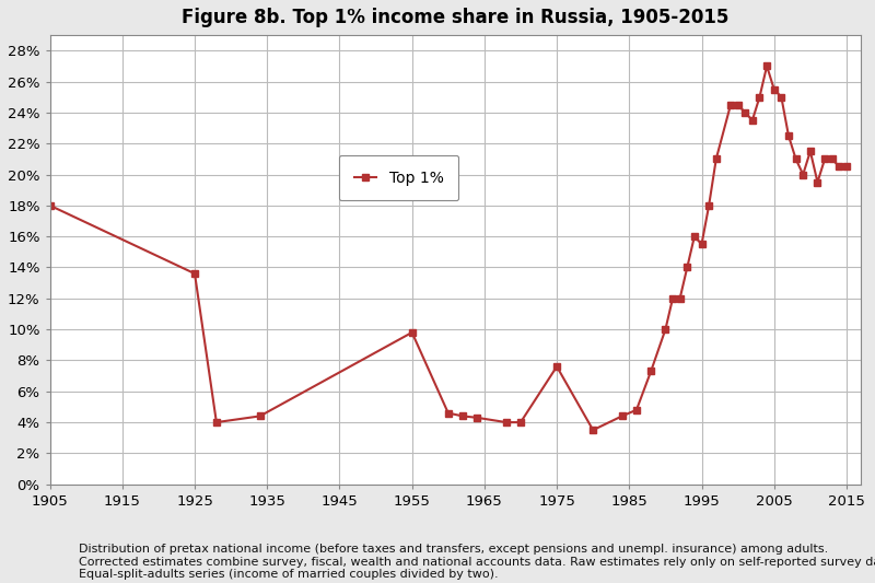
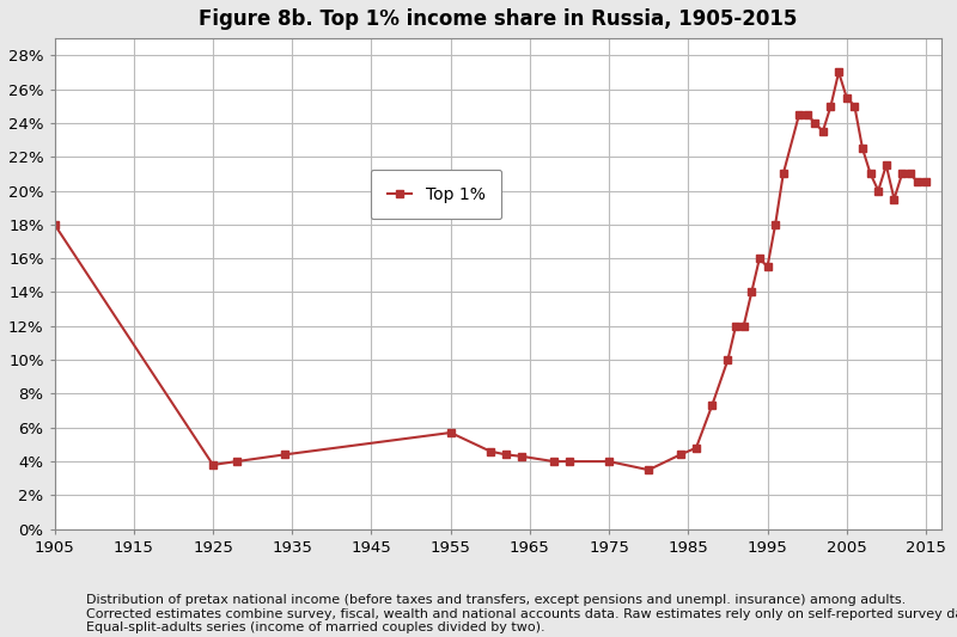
1925: 13.6% -> 3.8%
1955: 9.8% -> 5.7%
1975: 7.6% -> 4.0%
